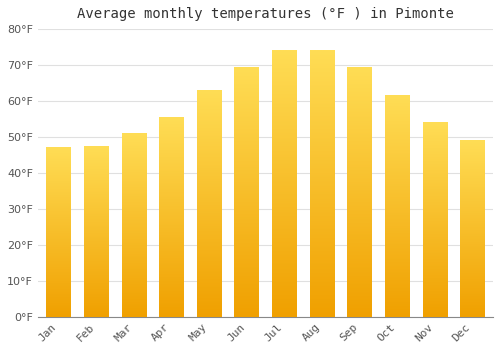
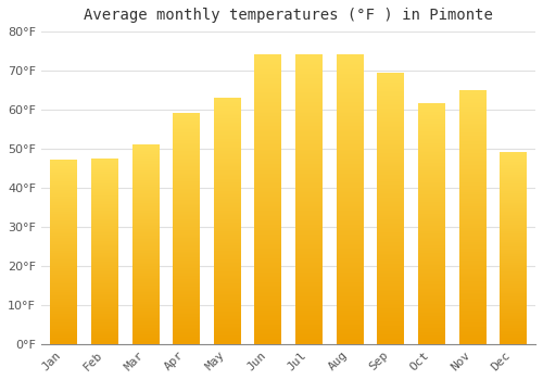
Apr: 55.5°F -> 59.0°F
Jun: 69.5°F -> 74.0°F
Nov: 54.0°F -> 65.0°F
